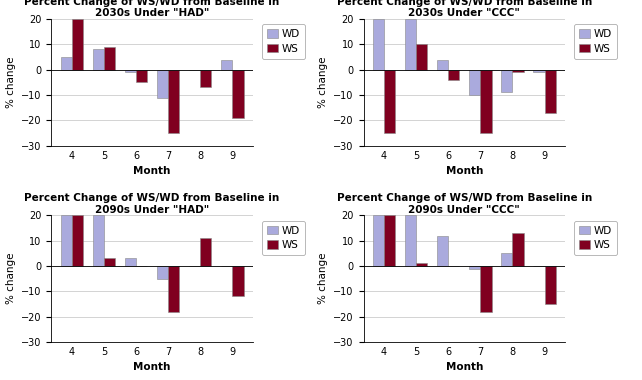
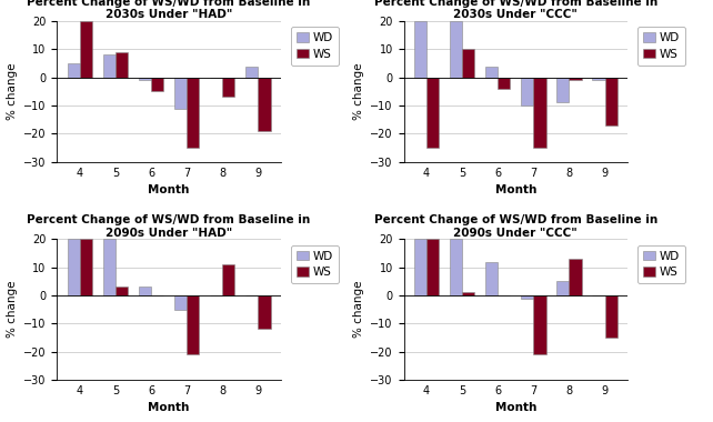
Percent Change of WS/WD from Baseline in 2090s Under "HAD"/WS/7: -18 -> -21
Percent Change of WS/WD from Baseline in 2090s Under "CCC"/WS/7: -18 -> -21
